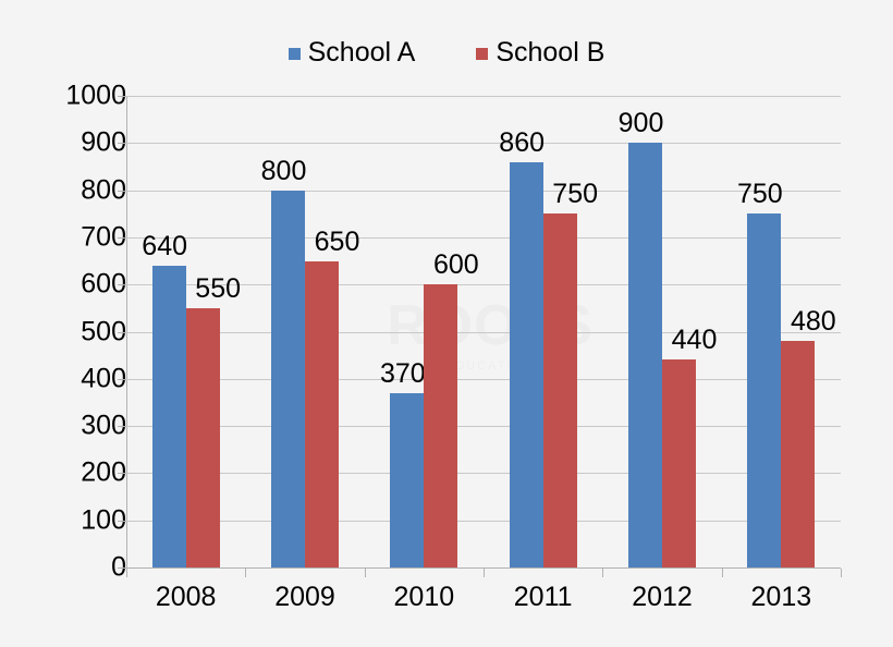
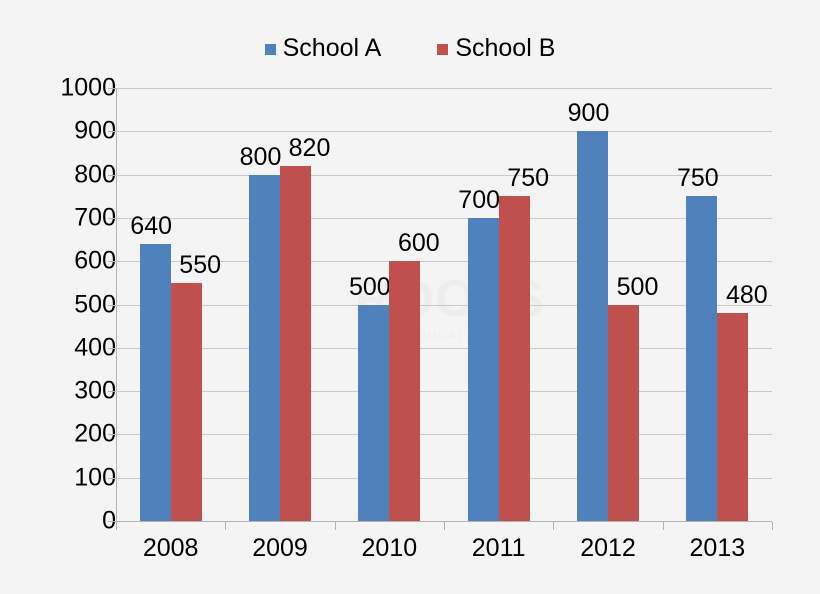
School B/2009: 650 -> 820
School A/2010: 370 -> 500
School A/2011: 860 -> 700
School B/2012: 440 -> 500
